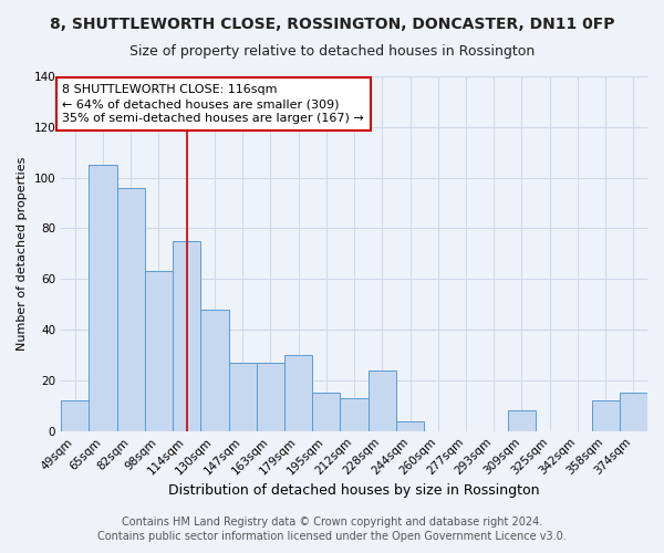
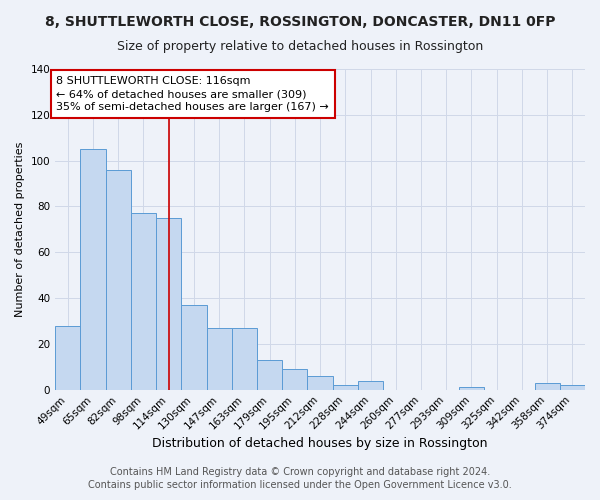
49sqm: 12 -> 28
98sqm: 63 -> 77
130sqm: 48 -> 37
179sqm: 30 -> 13
195sqm: 15 -> 9
212sqm: 13 -> 6
228sqm: 24 -> 2
309sqm: 8 -> 1
358sqm: 12 -> 3
374sqm: 15 -> 2
